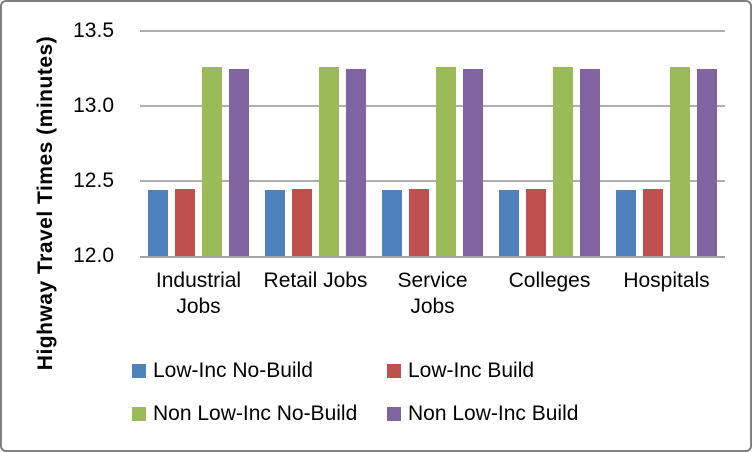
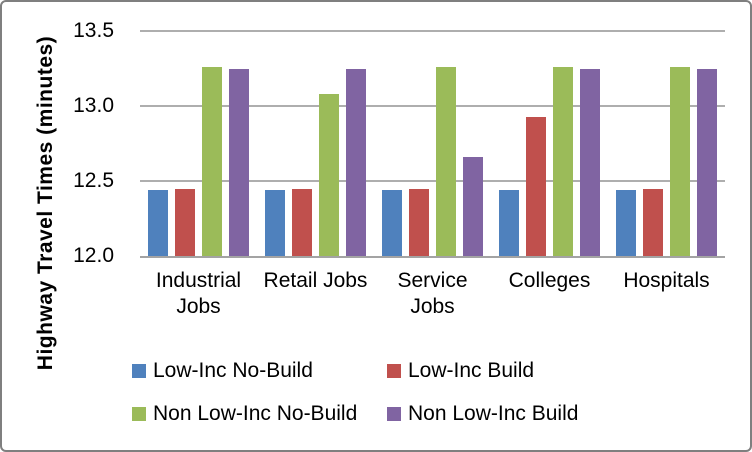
Non Low-Inc No-Build/Retail Jobs: 13.26 -> 13.08
Non Low-Inc Build/Service Jobs: 13.25 -> 12.66
Low-Inc Build/Colleges: 12.45 -> 12.93
